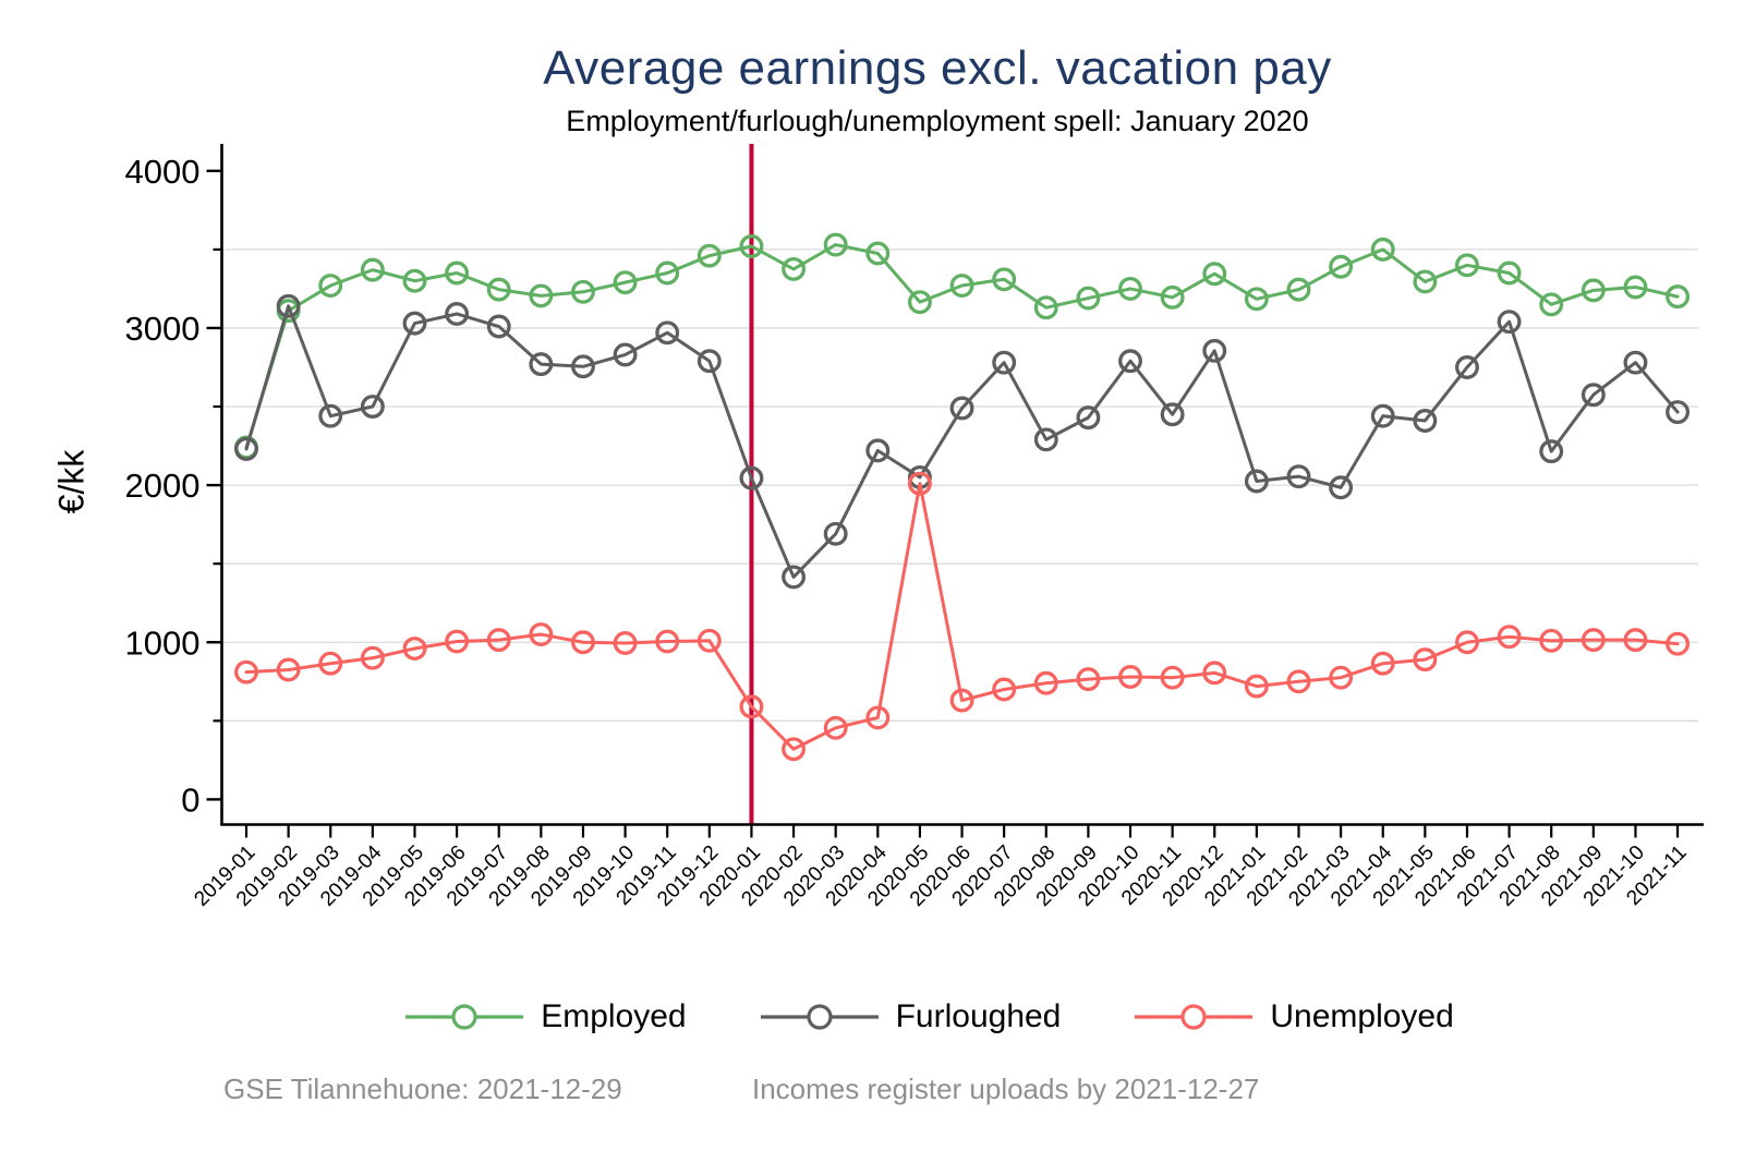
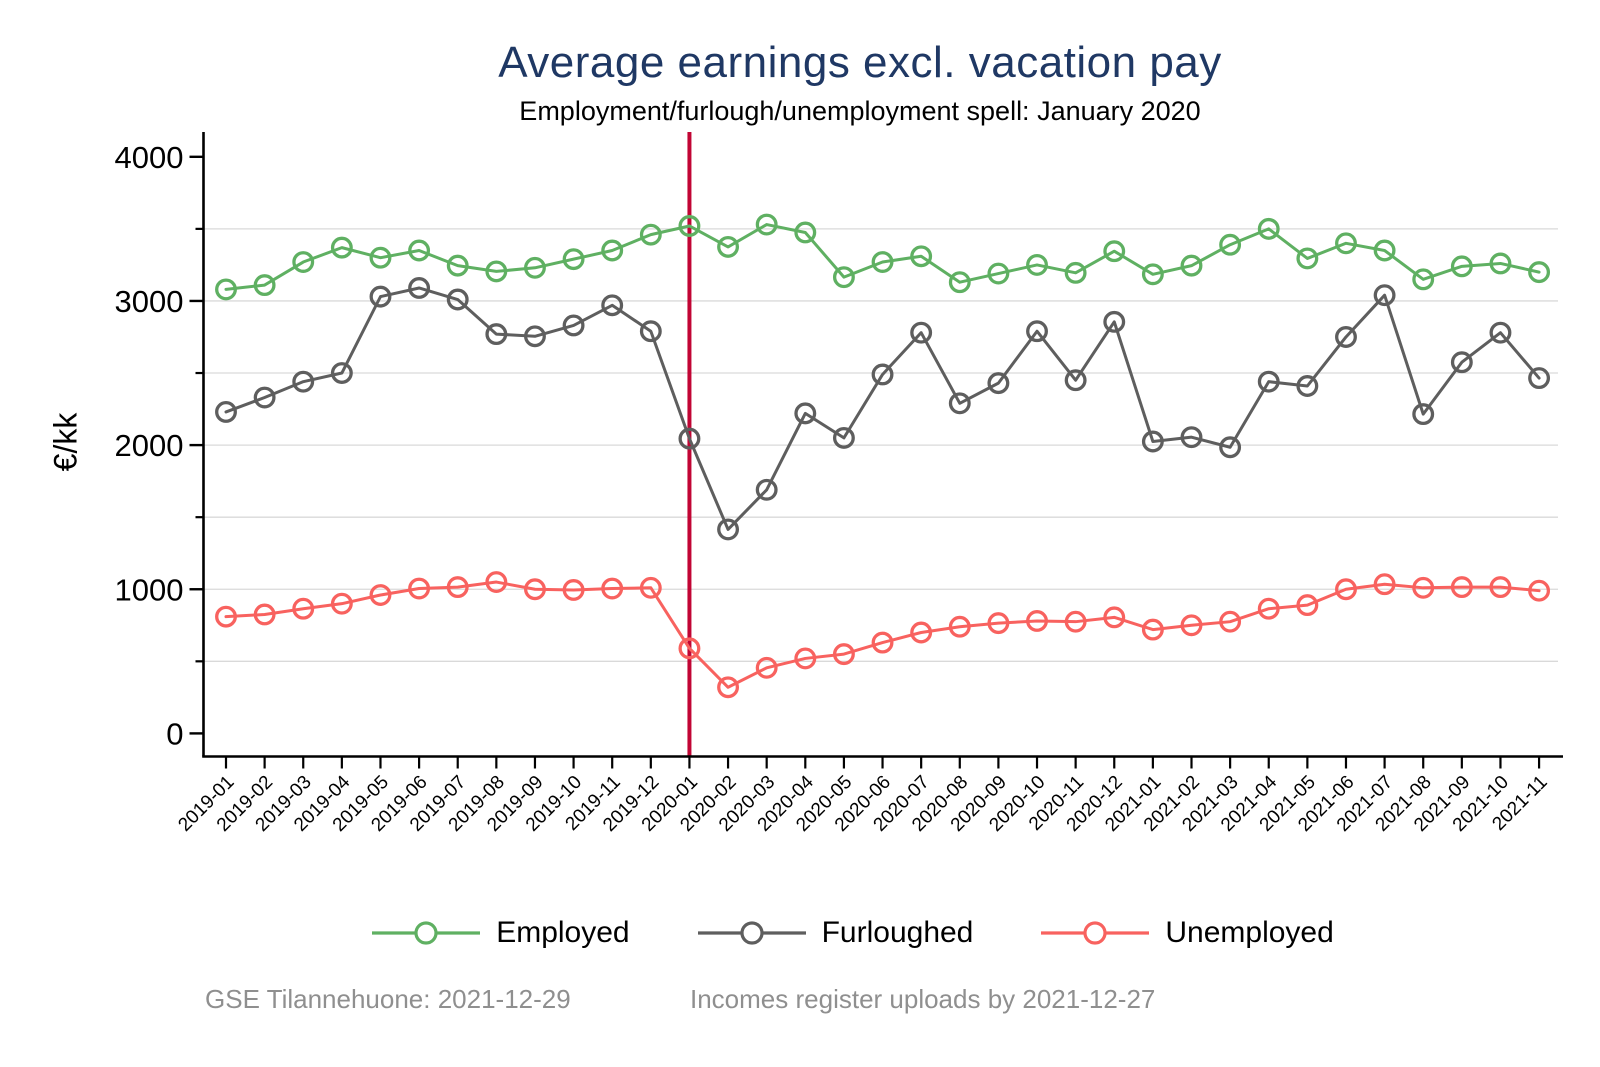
Employed/2019-01: 2240 -> 3080
Furloughed/2019-02: 3140 -> 2330
Unemployed/2020-05: 2010 -> 550
